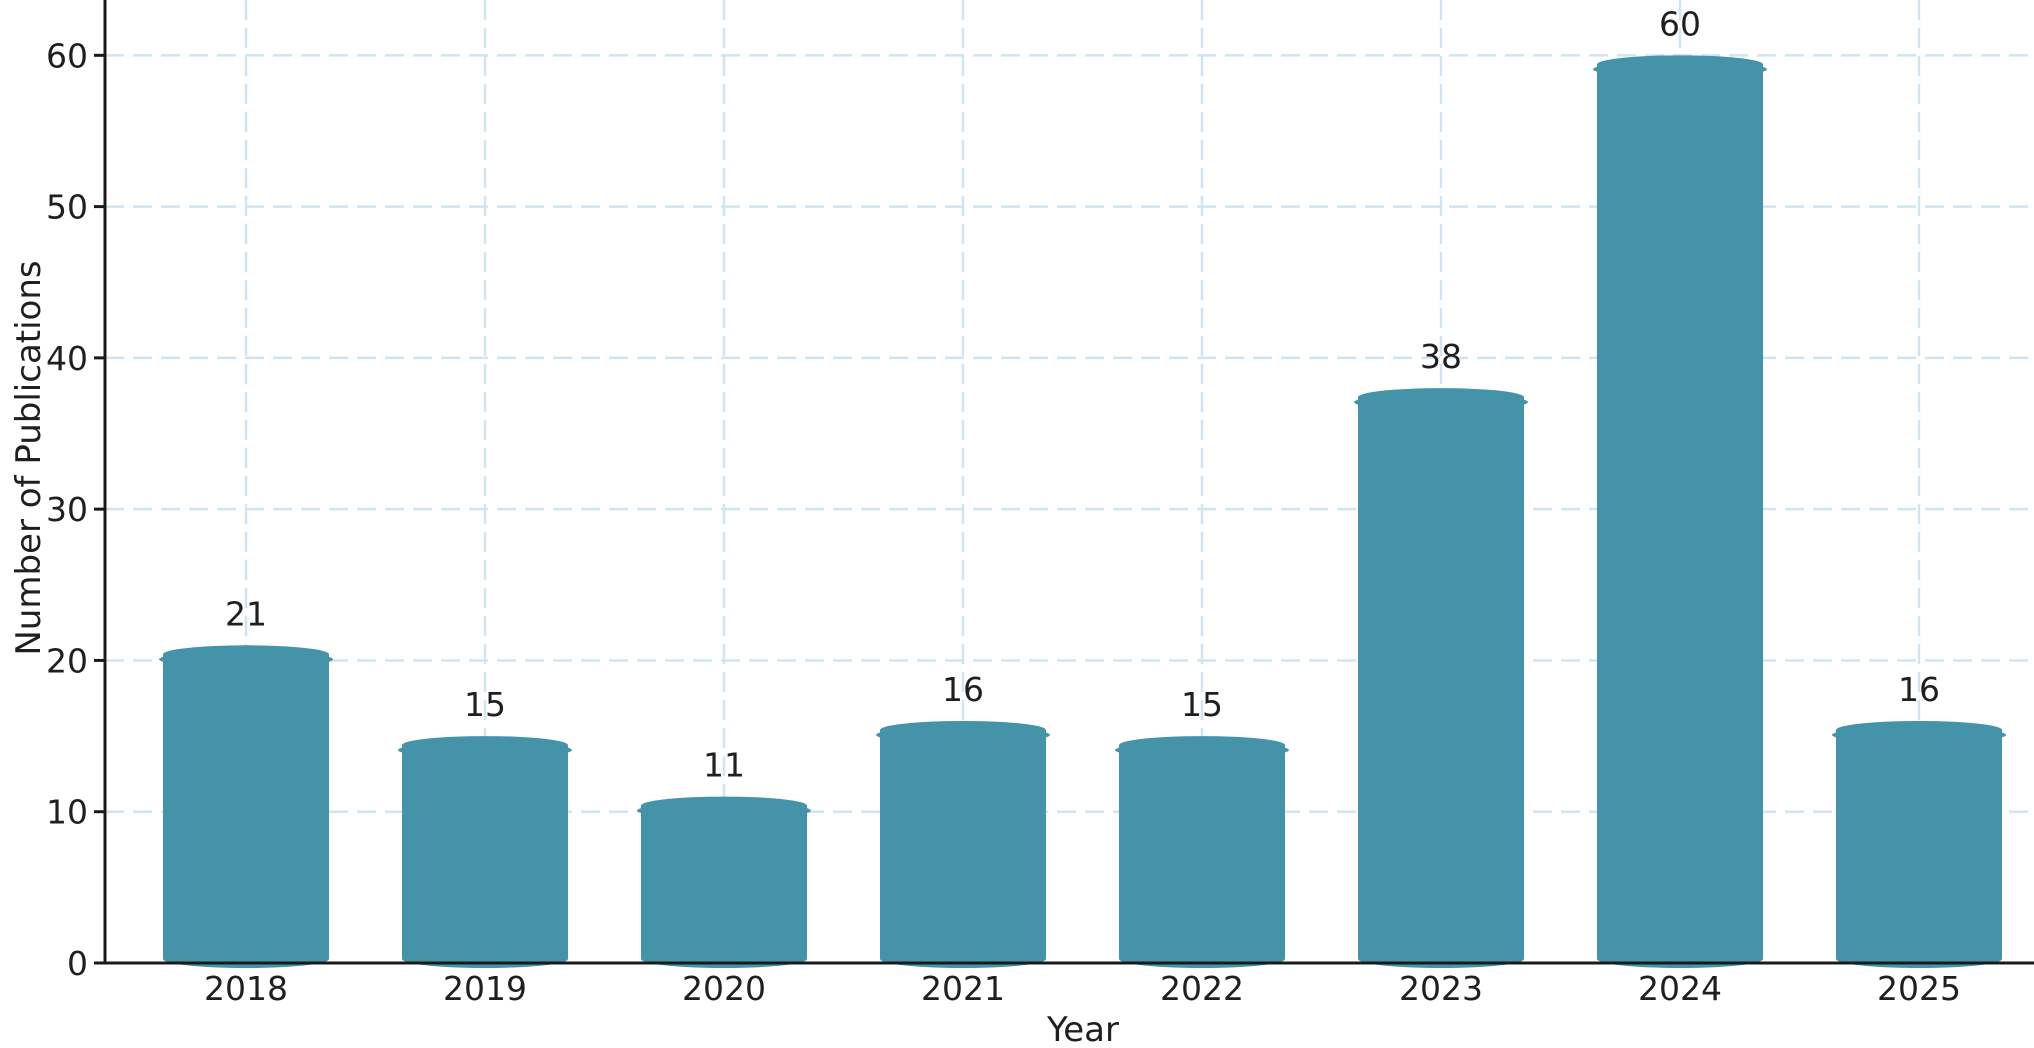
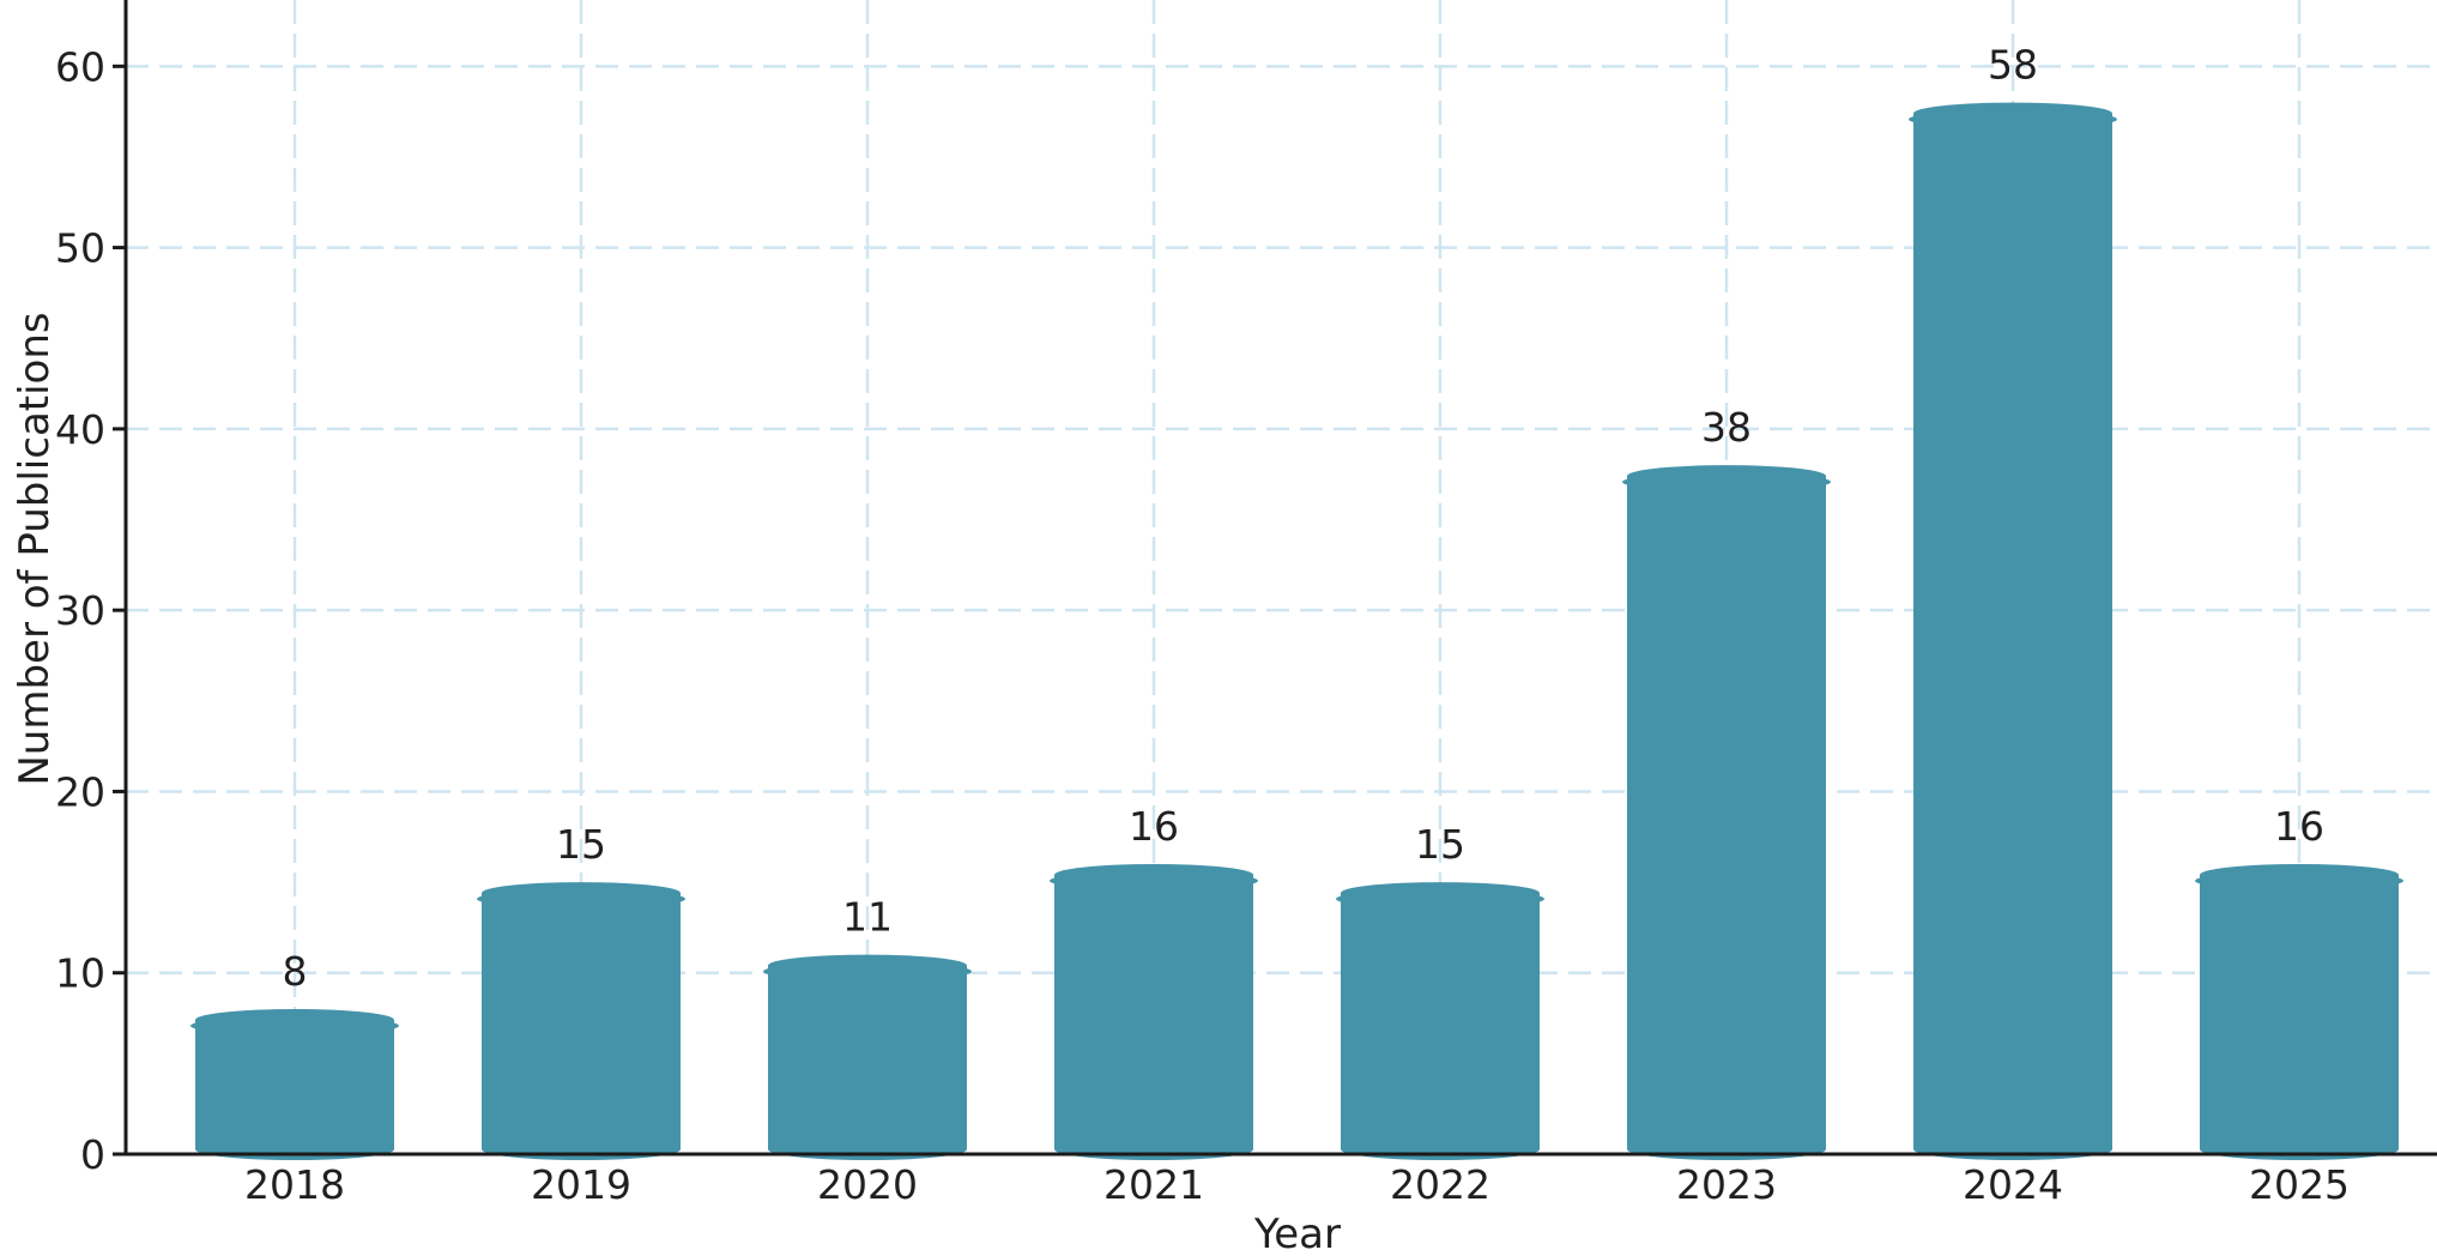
2018: 21 -> 8
2024: 60 -> 58
